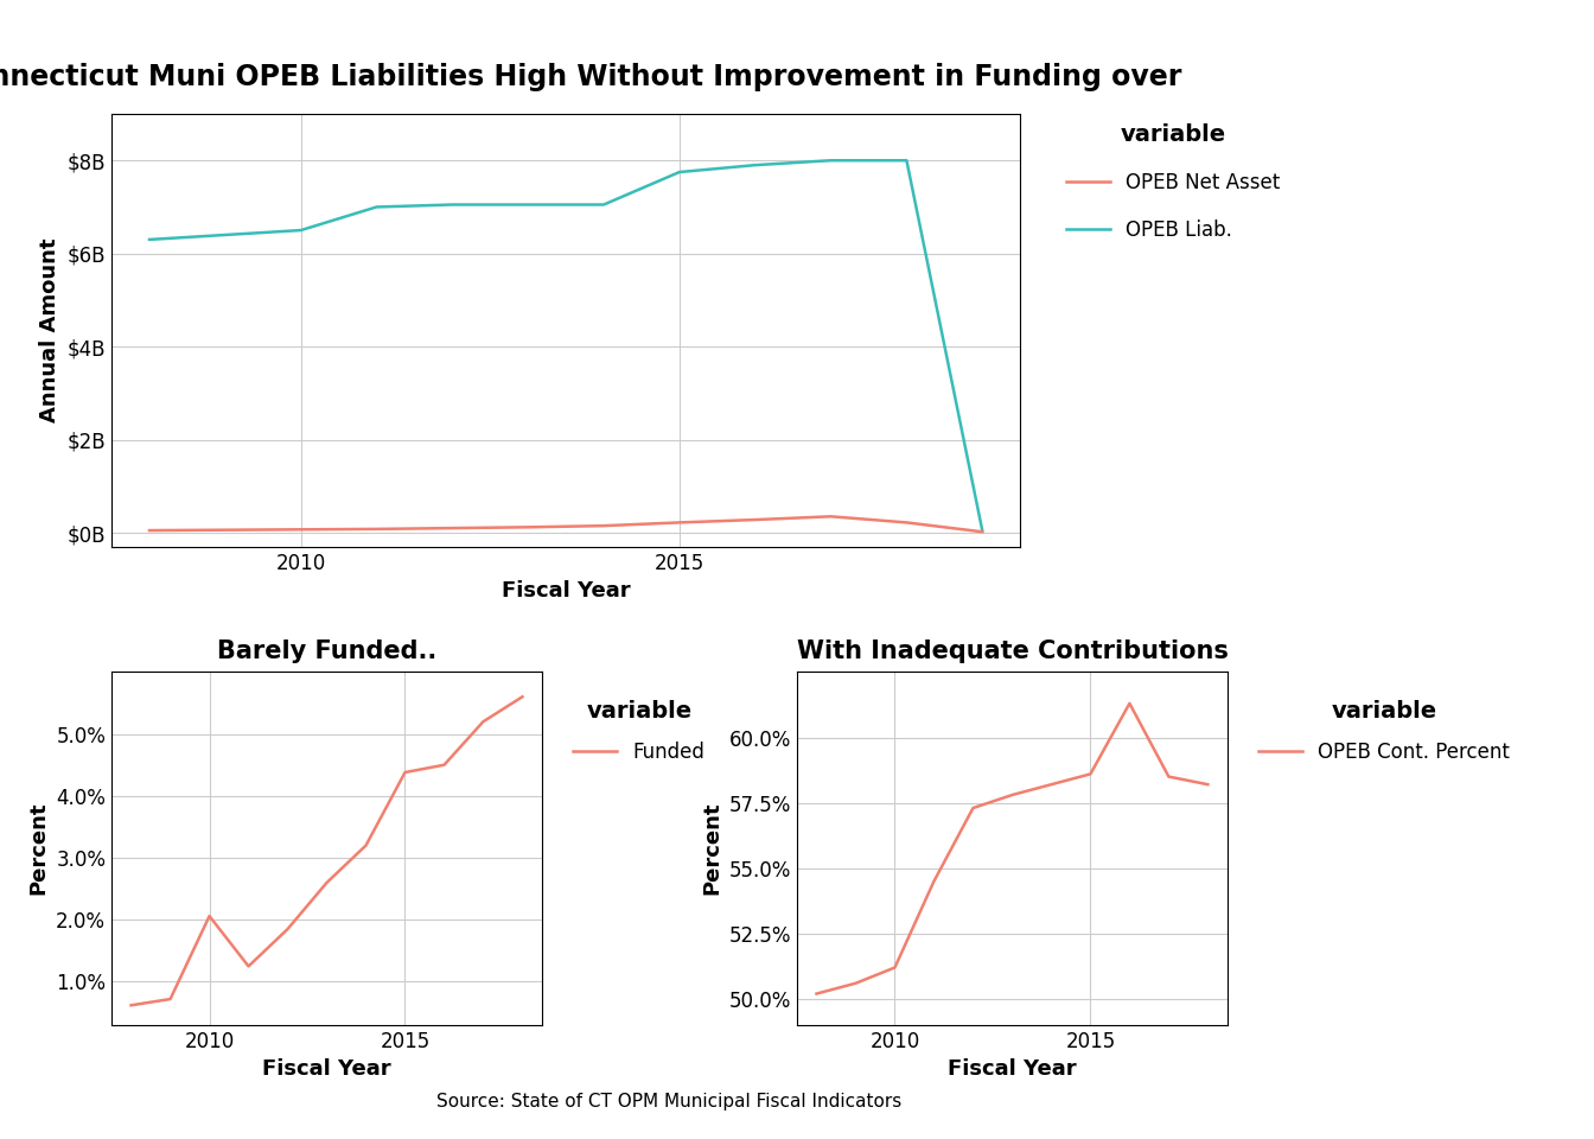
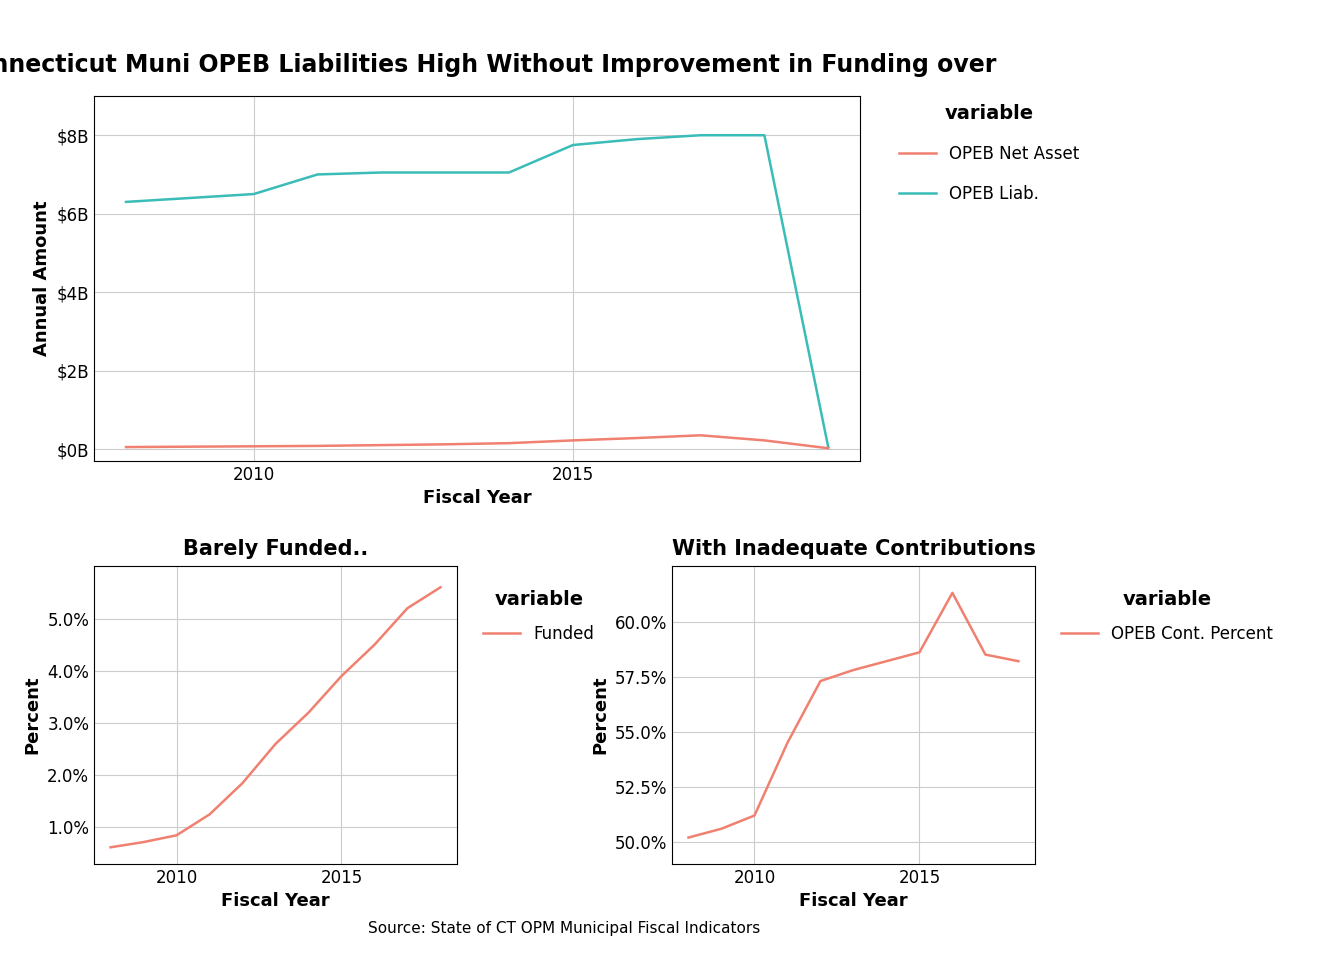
Barely Funded../2010: 2.06% -> 0.85%
Barely Funded../2015: 4.38% -> 3.90%
